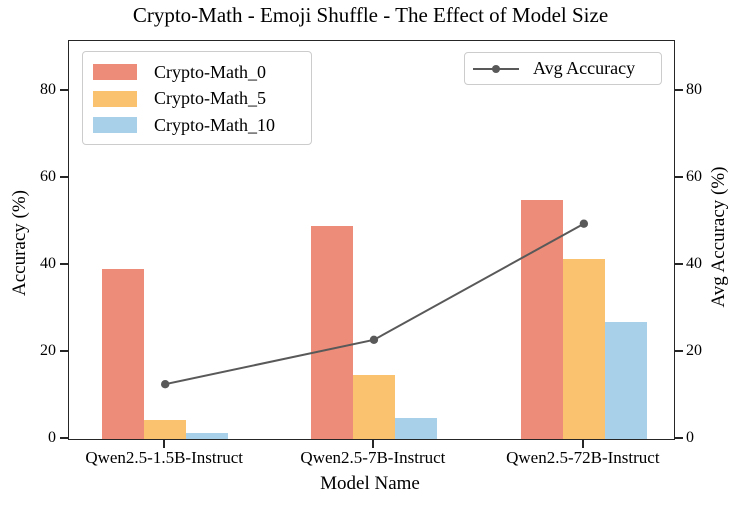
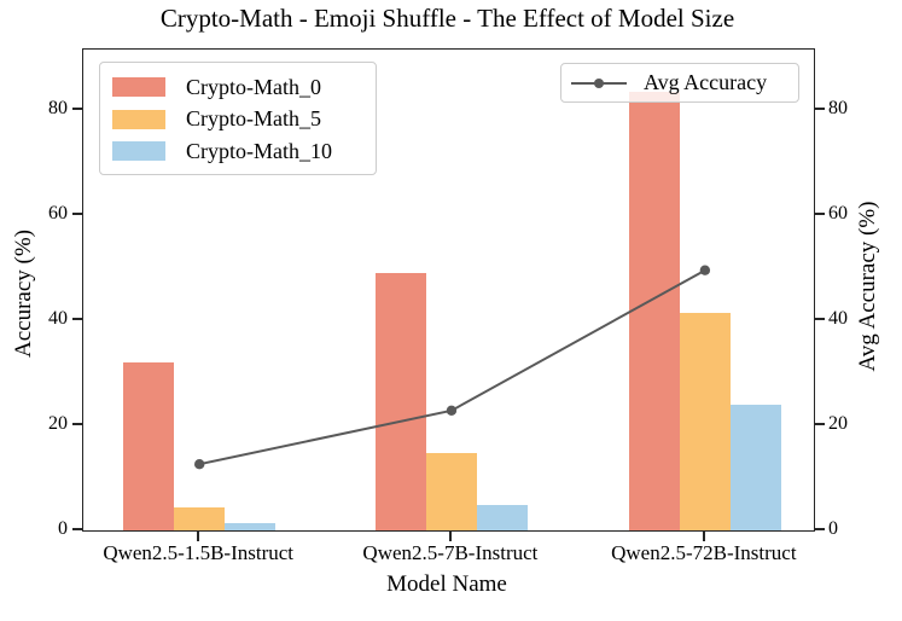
Crypto-Math_0/Qwen2.5-1.5B-Instruct: 39 -> 32
Crypto-Math_0/Qwen2.5-72B-Instruct: 55 -> 83
Crypto-Math_10/Qwen2.5-72B-Instruct: 27 -> 24
